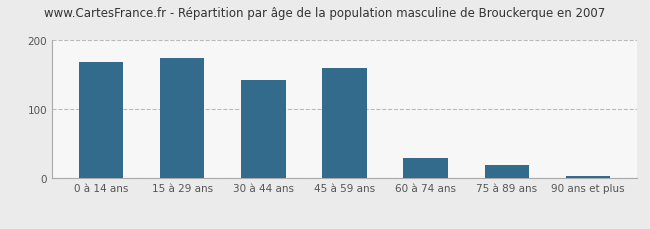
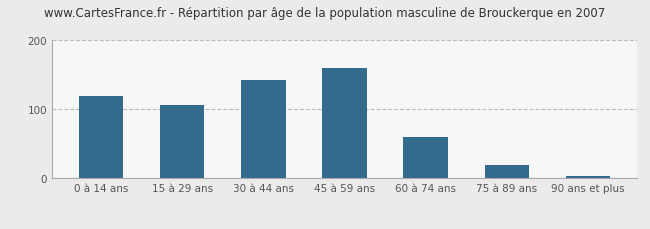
0 à 14 ans: 168 -> 120
15 à 29 ans: 174 -> 107
60 à 74 ans: 30 -> 60
